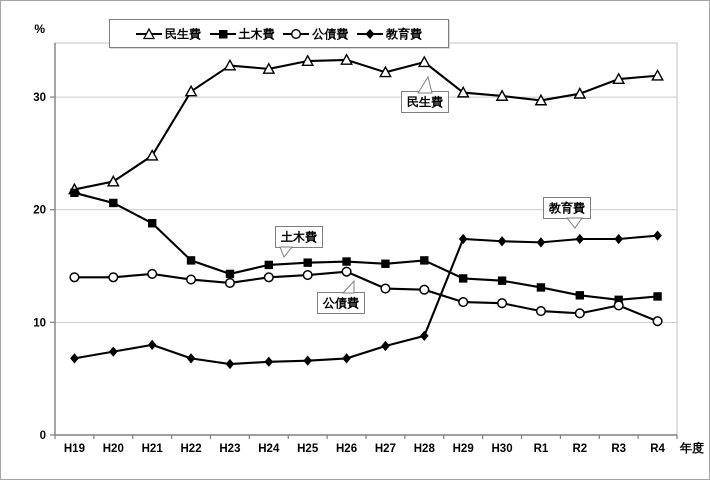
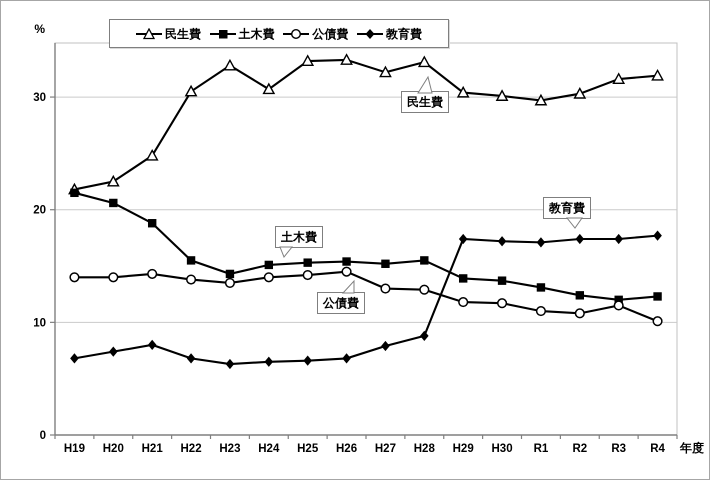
民生費/H24: 32.5 -> 30.7
